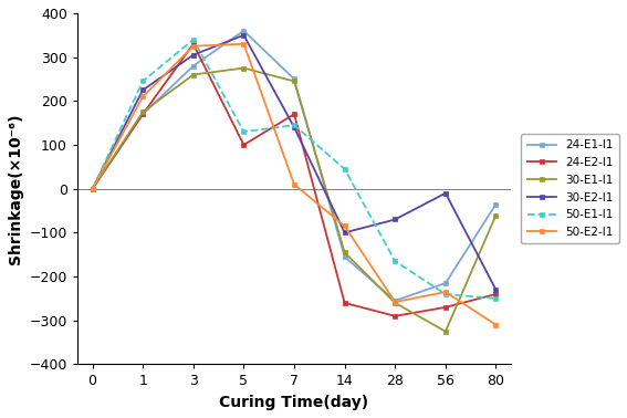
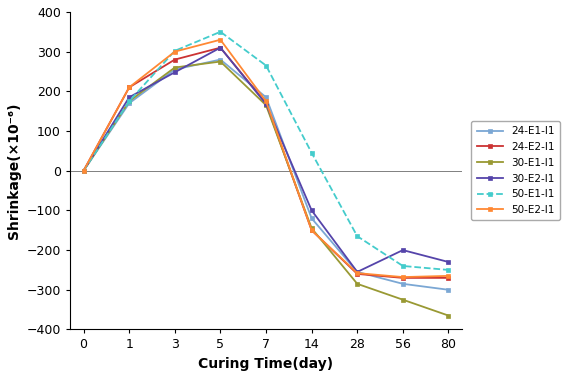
24-E2-I1/1: 170 -> 210
30-E2-I1/1: 225 -> 185
50-E1-I1/1: 245 -> 175
24-E1-I1/3: 280 -> 255
24-E2-I1/3: 330 -> 280
30-E2-I1/3: 305 -> 248
50-E1-I1/3: 340 -> 302
50-E2-I1/3: 325 -> 300
24-E1-I1/5: 360 -> 280
24-E2-I1/5: 100 -> 310
30-E2-I1/5: 350 -> 310
50-E1-I1/5: 130 -> 350
24-E1-I1/7: 250 -> 185
30-E1-I1/7: 245 -> 165
30-E2-I1/7: 140 -> 168
50-E1-I1/7: 145 -> 265
50-E2-I1/7: 10 -> 175
24-E1-I1/14: -155 -> -120
24-E2-I1/14: -260 -> -150
50-E2-I1/14: -85 -> -150
24-E2-I1/28: -290 -> -260
30-E1-I1/28: -260 -> -285
30-E2-I1/28: -70 -> -255
24-E1-I1/56: -215 -> -285
30-E2-I1/56: -10 -> -200
50-E2-I1/56: -235 -> -268
24-E1-I1/80: -35 -> -300
24-E2-I1/80: -240 -> -270
30-E1-I1/80: -60 -> -365
50-E2-I1/80: -310 -> -265
